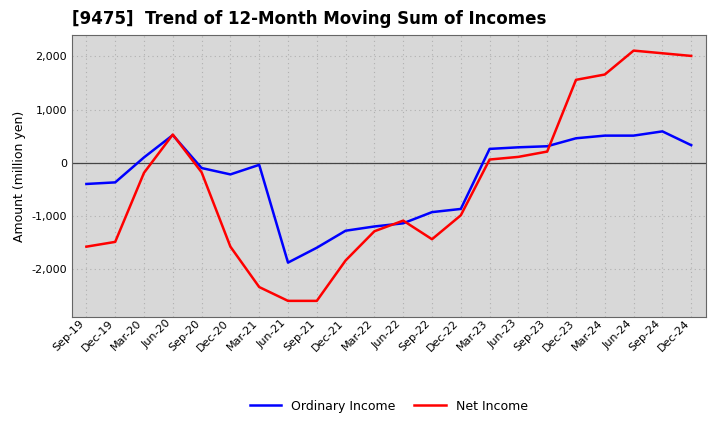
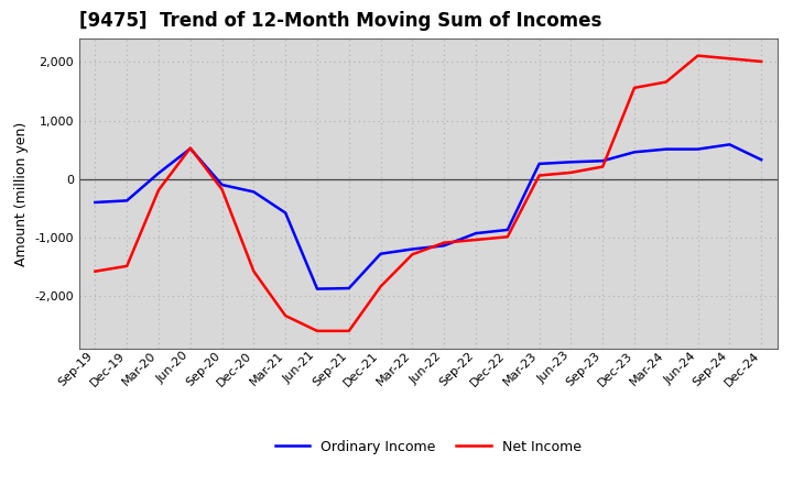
Ordinary Income/Mar-21: -40 -> -580
Ordinary Income/Sep-21: -1,600 -> -1,870
Net Income/Sep-22: -1,440 -> -1,040
